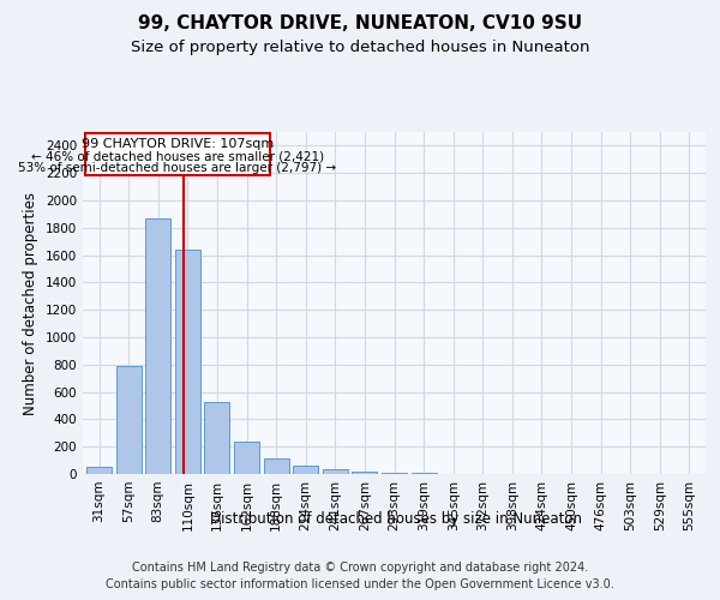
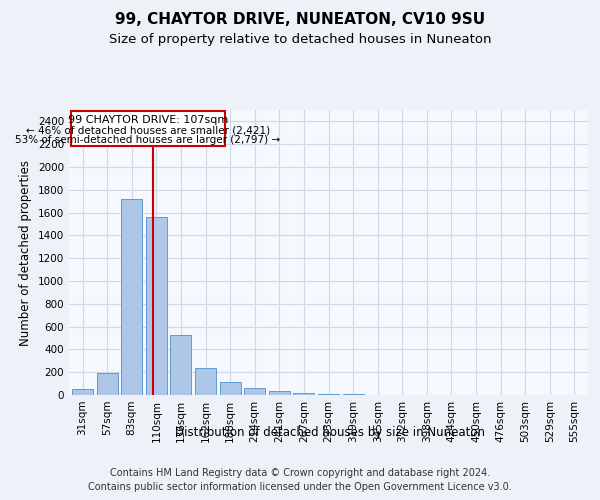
57sqm: 790 -> 190
83sqm: 1870 -> 1720
110sqm: 1640 -> 1560
